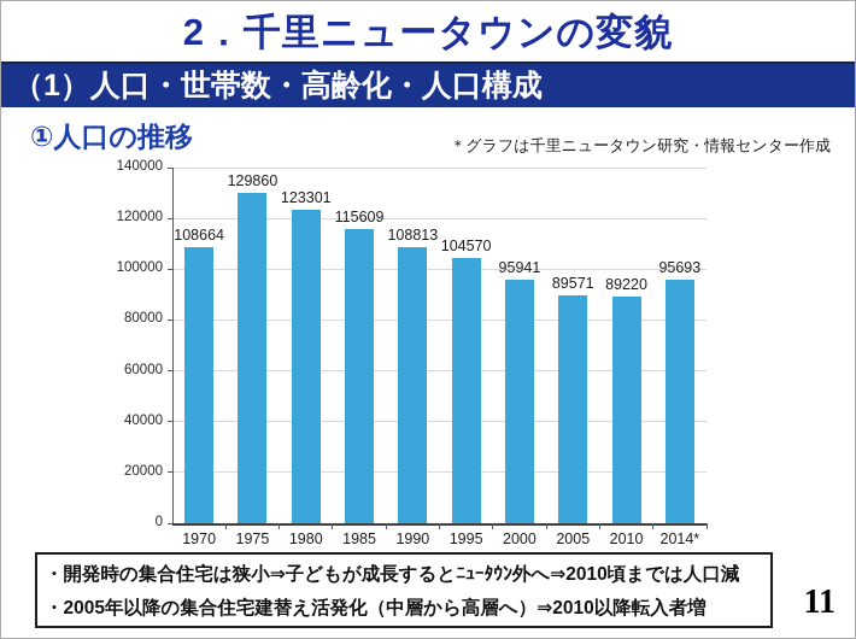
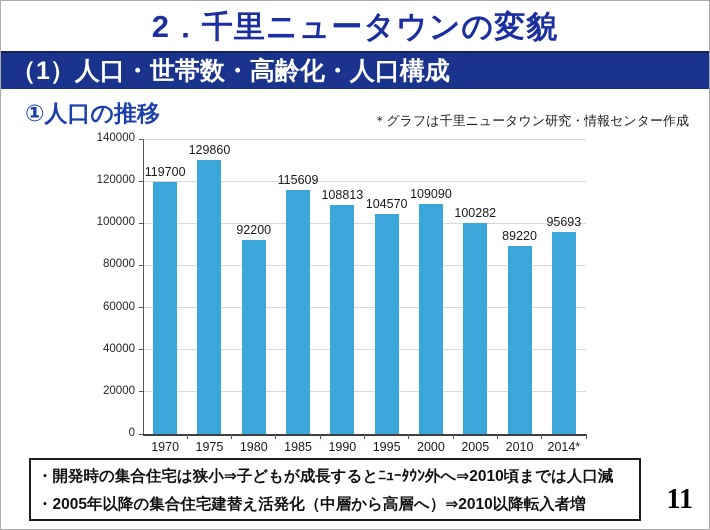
1970: 108664 -> 119700
1980: 123301 -> 92200
2000: 95941 -> 109090
2005: 89571 -> 100282
